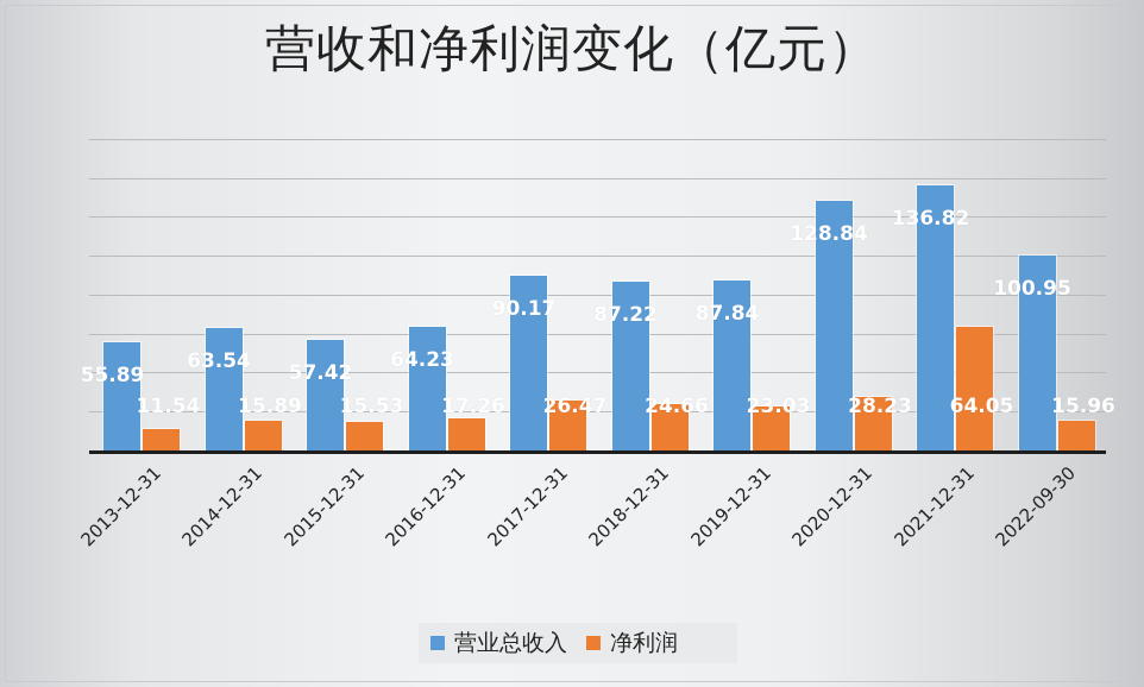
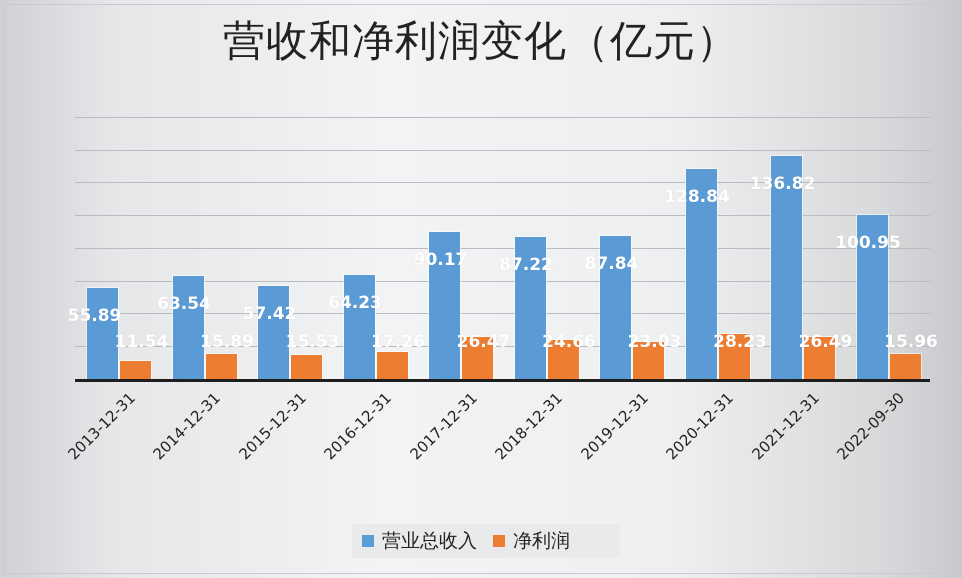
净利润/2021-12-31: 64.05 -> 26.49
